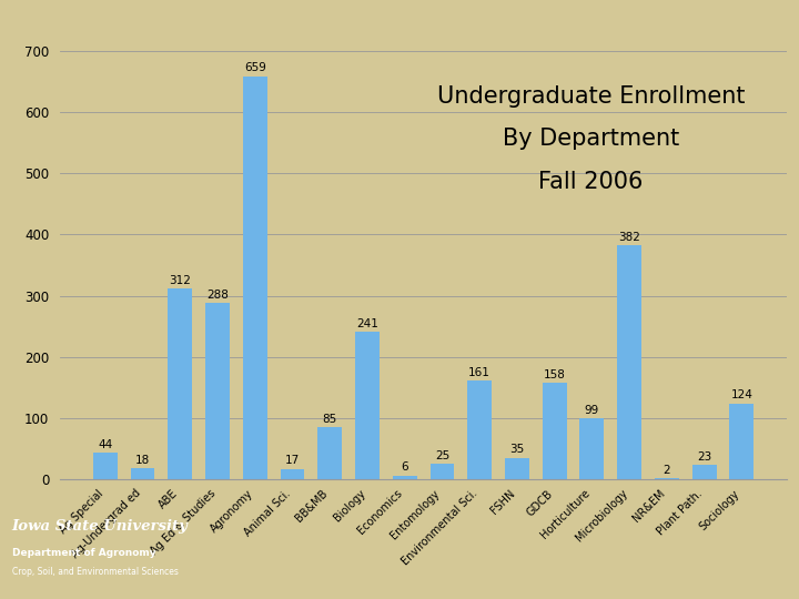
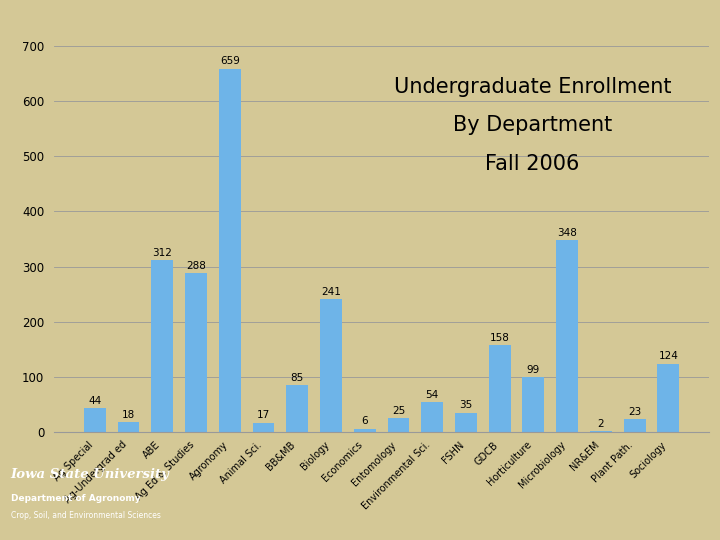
Environmental Sci.: 161 -> 54
Microbiology: 382 -> 348
